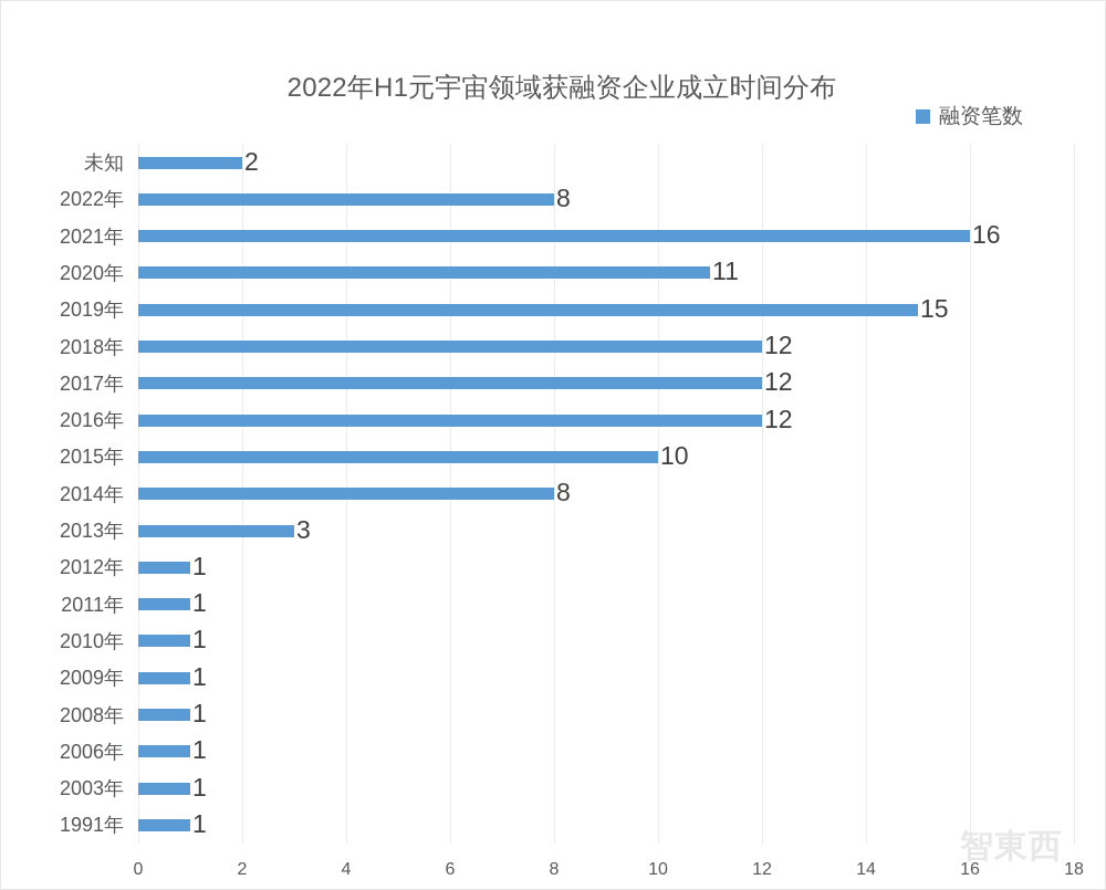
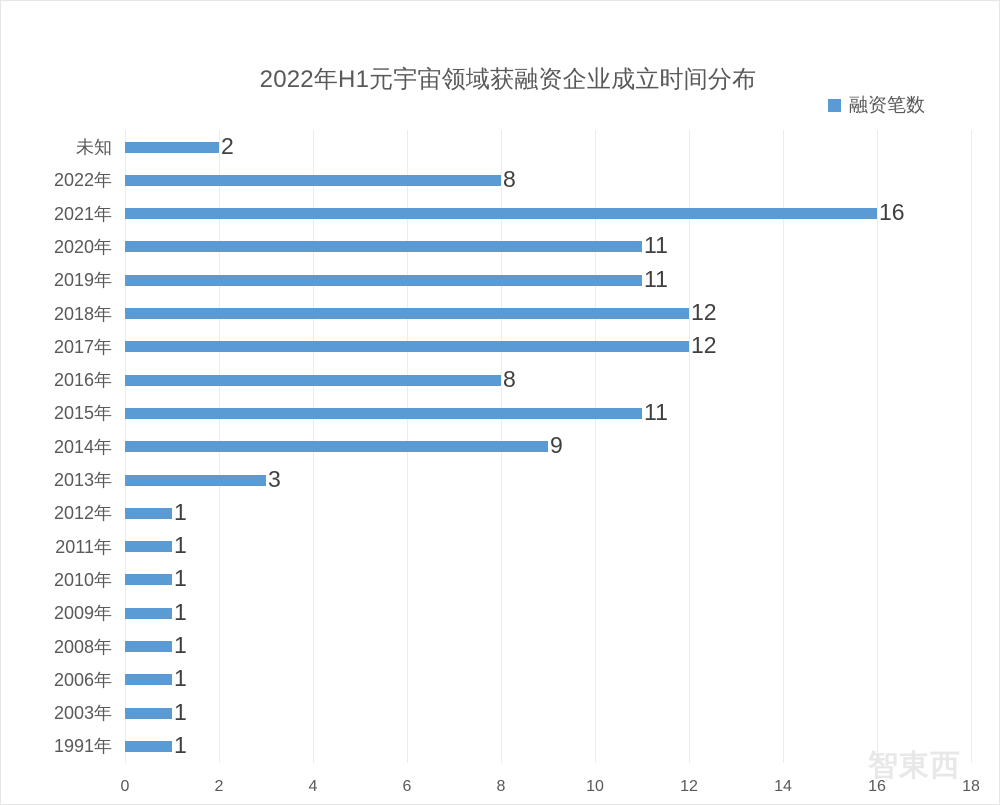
2019年: 15 -> 11
2016年: 12 -> 8
2015年: 10 -> 11
2014年: 8 -> 9
